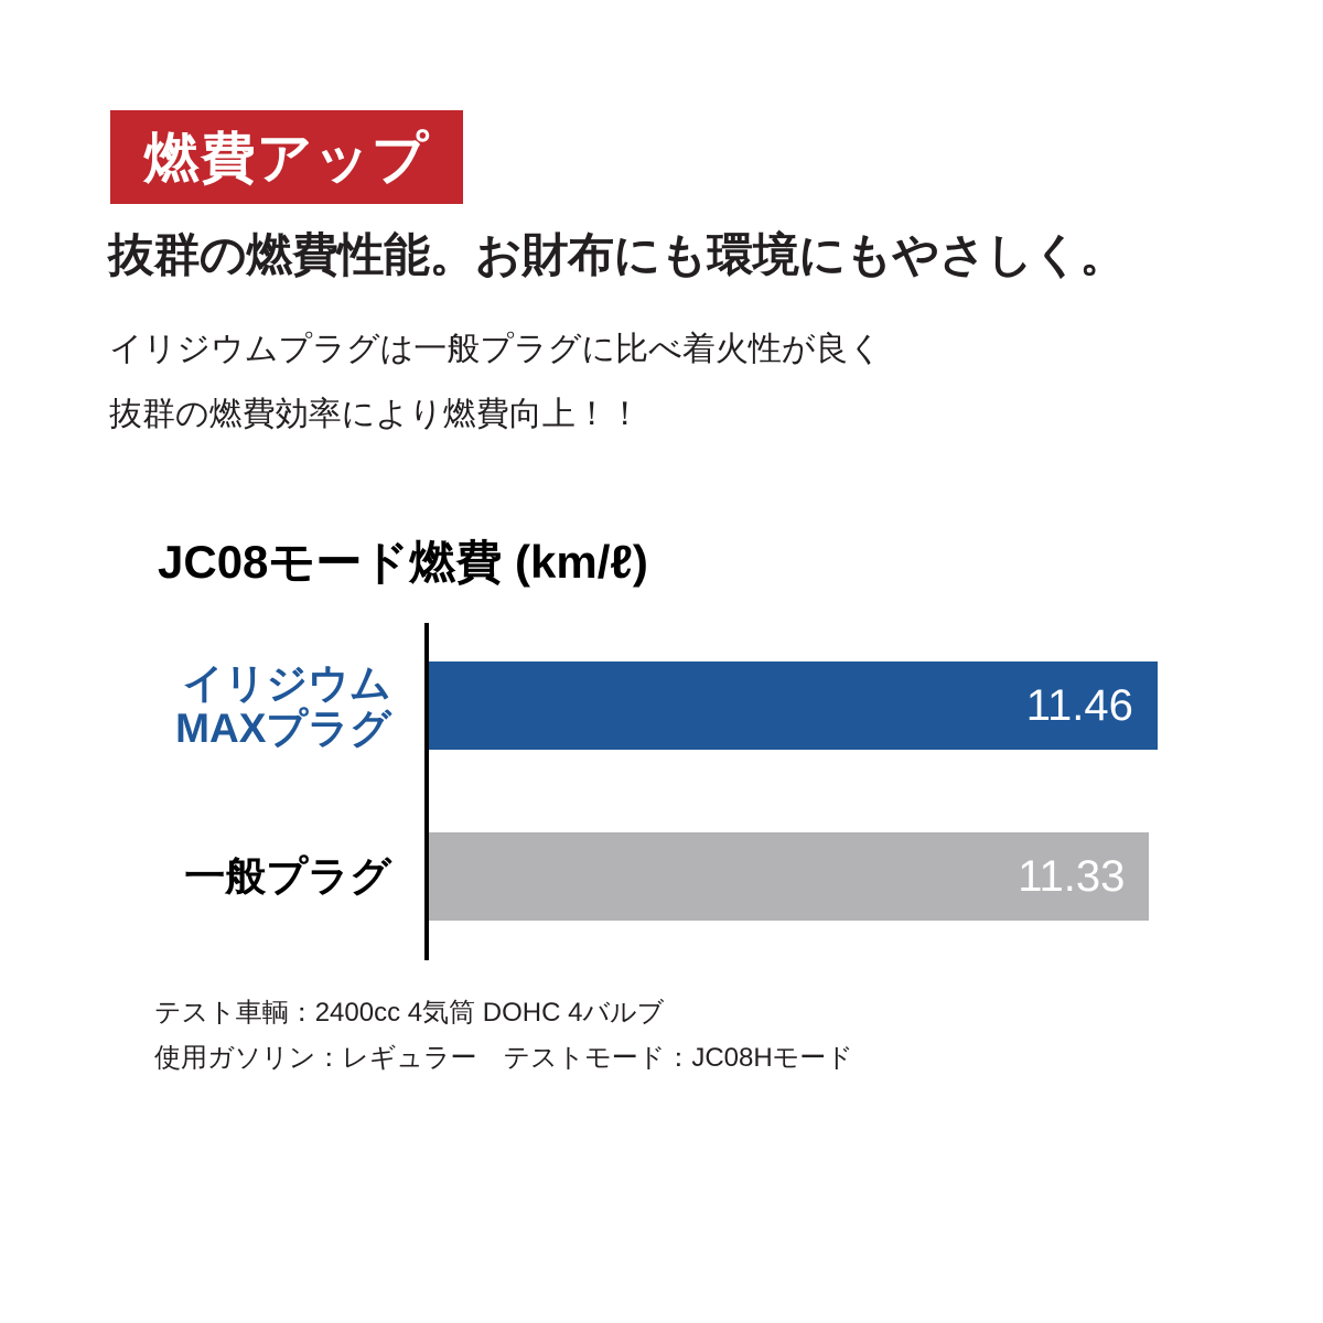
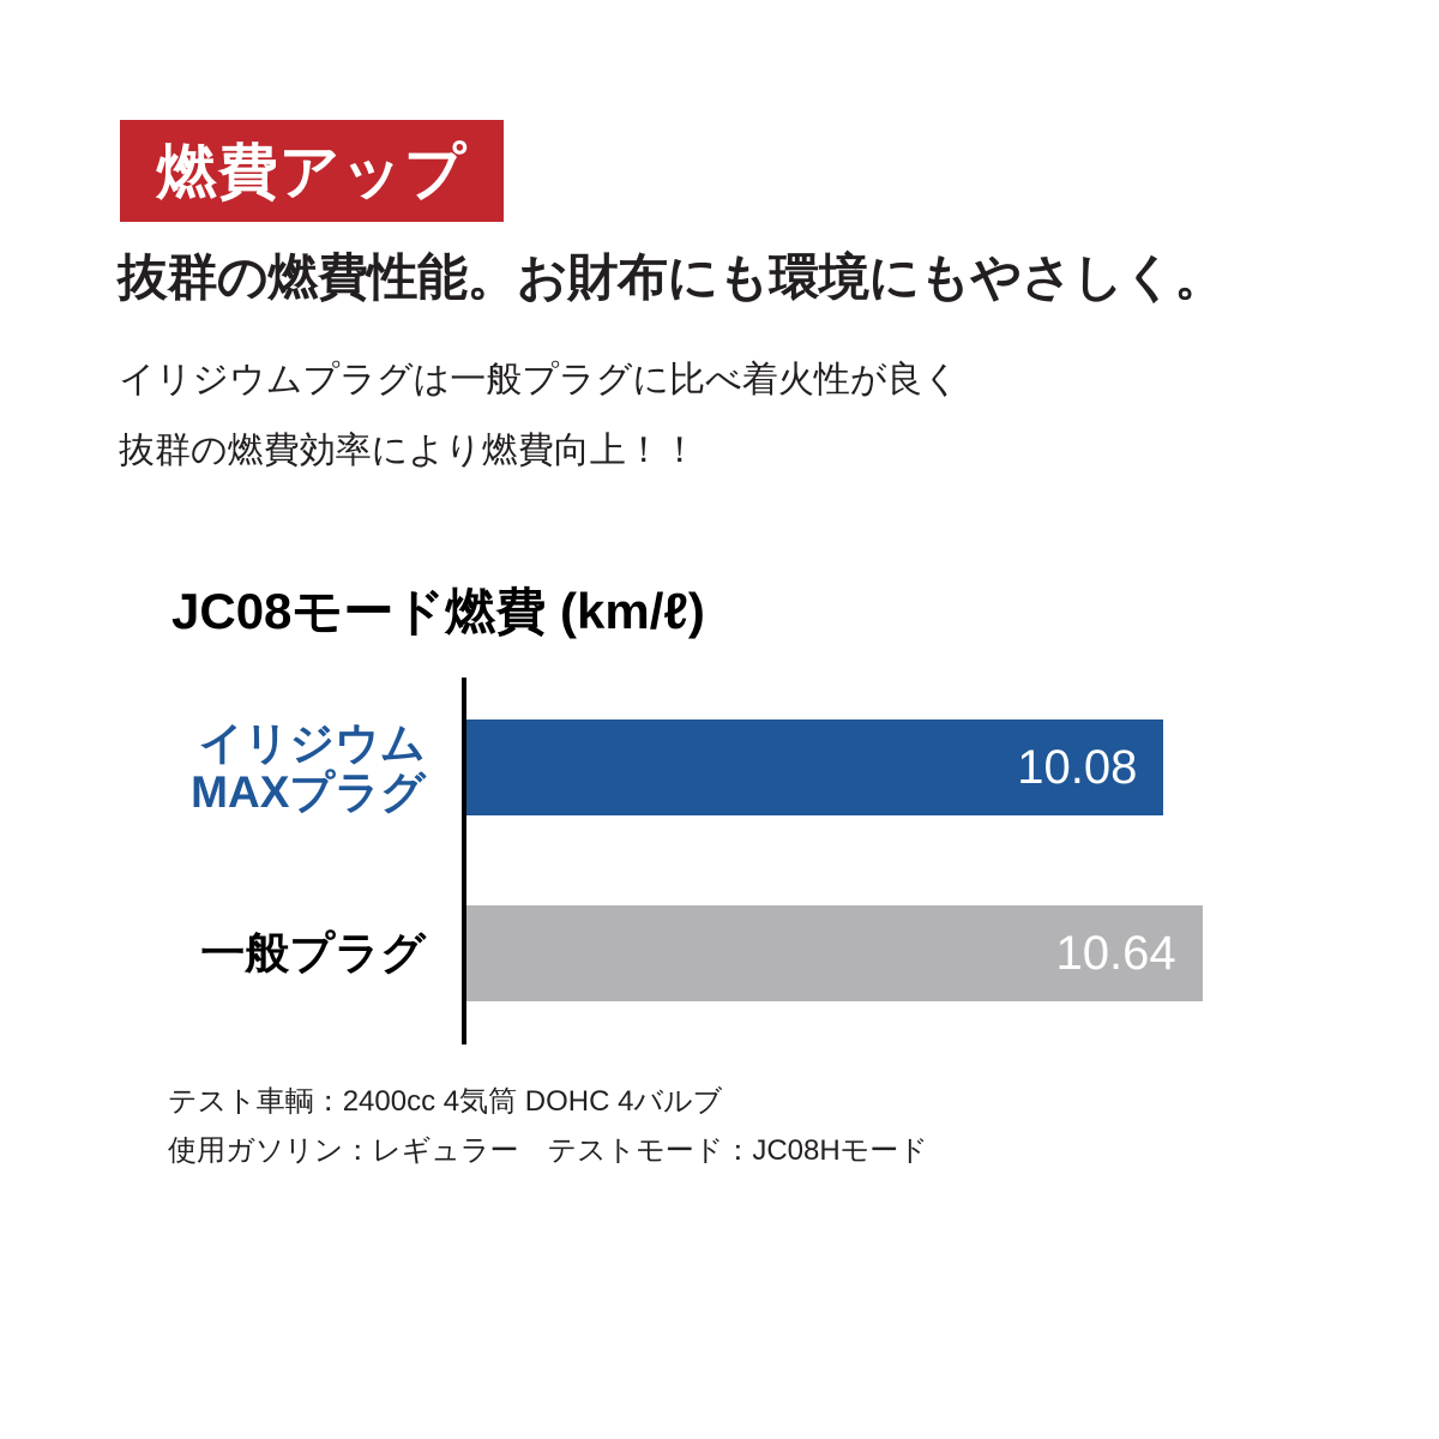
イリジウムMAXプラグ: 11.46 -> 10.08
一般プラグ: 11.33 -> 10.64
